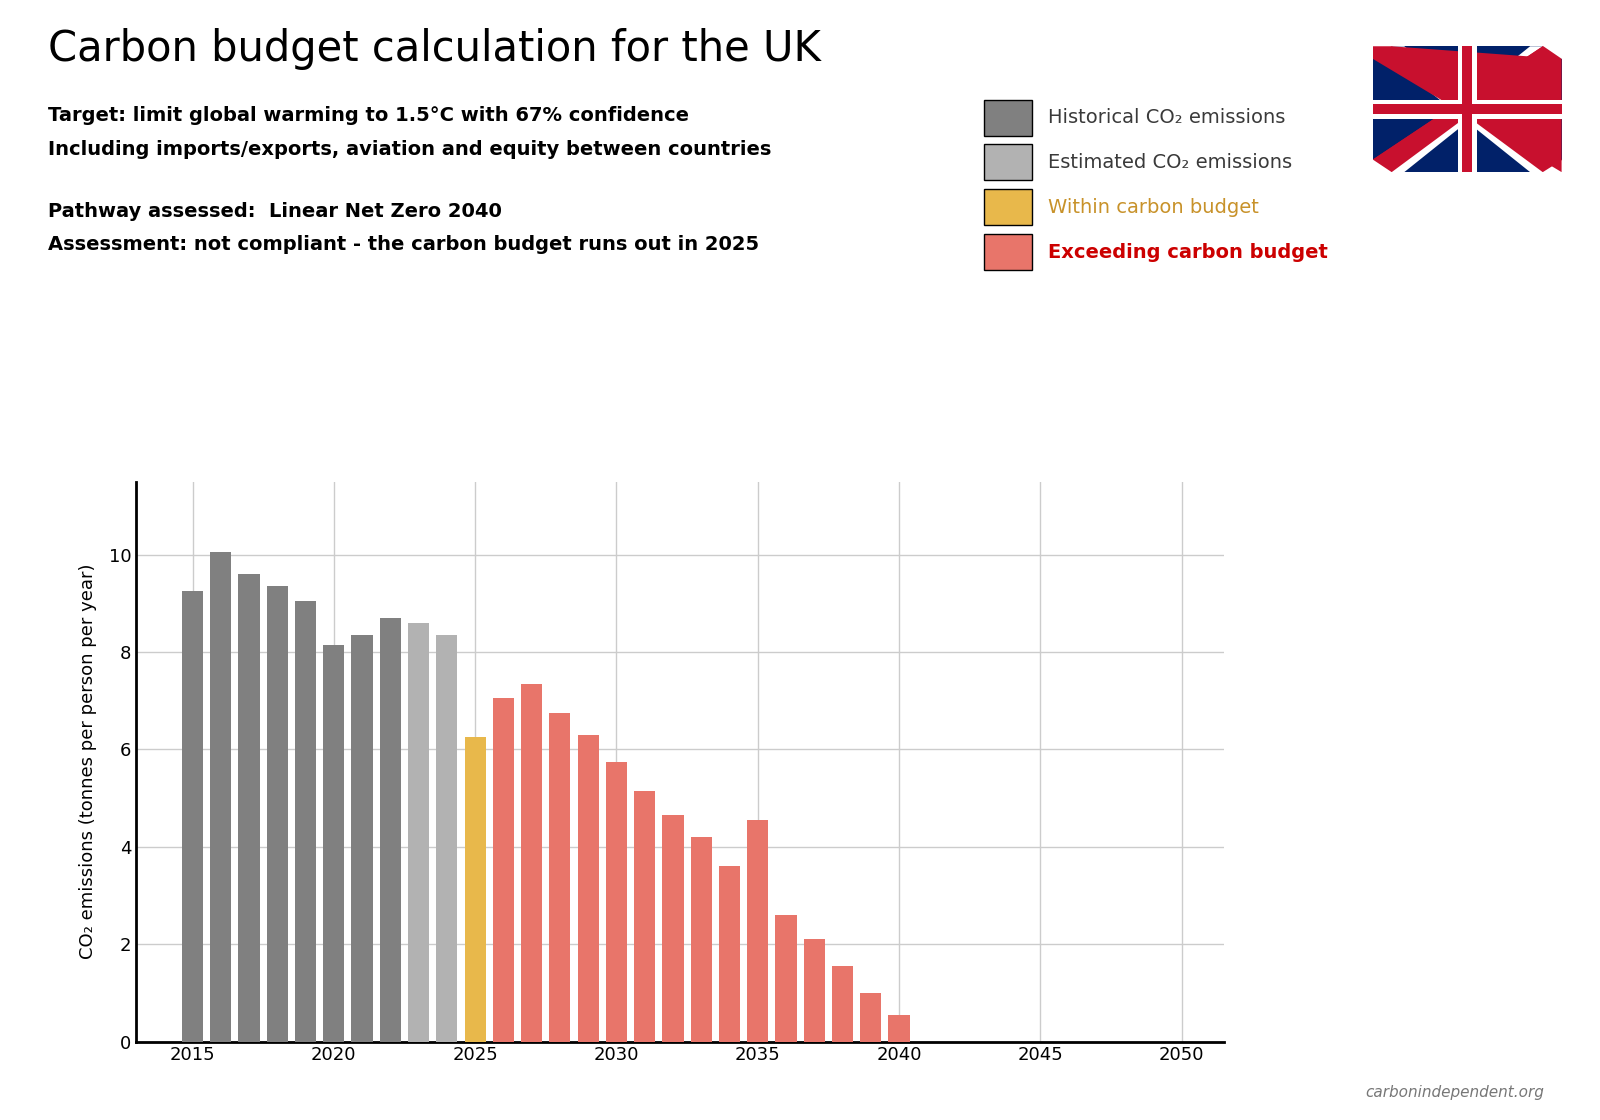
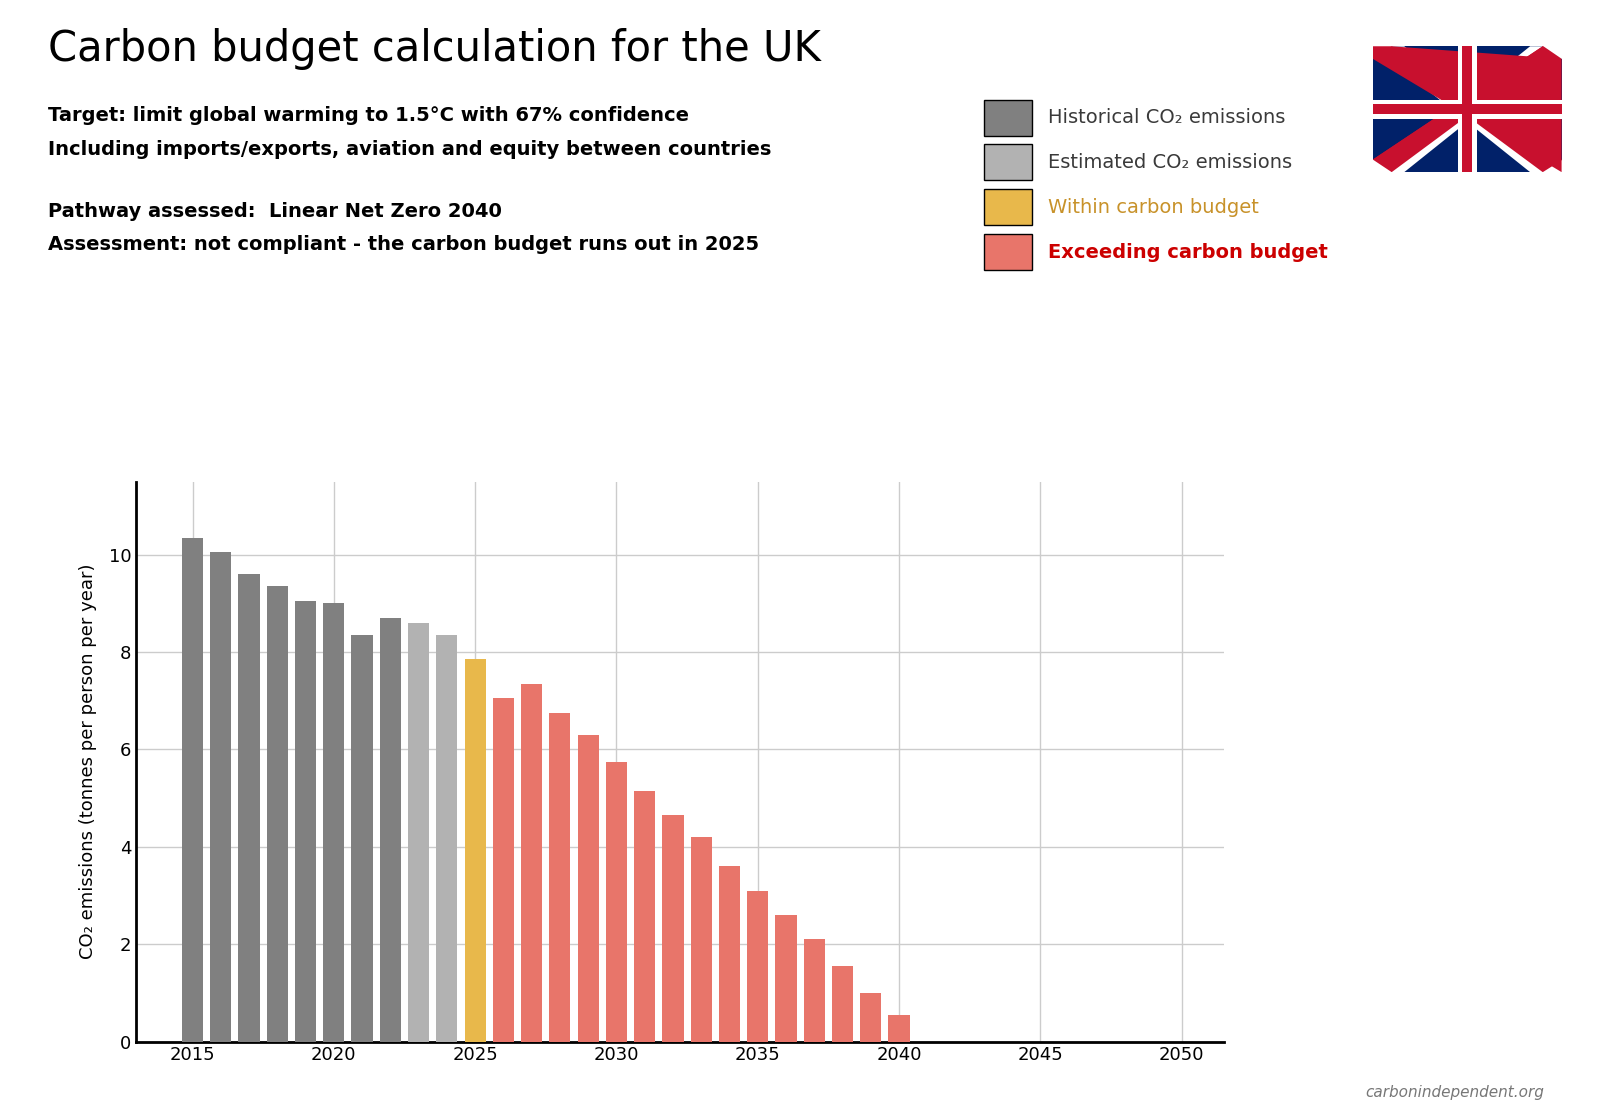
2015: 9.25 -> 10.35
2020: 8.15 -> 9.00
2025: 6.25 -> 7.85
2035: 4.55 -> 3.10
